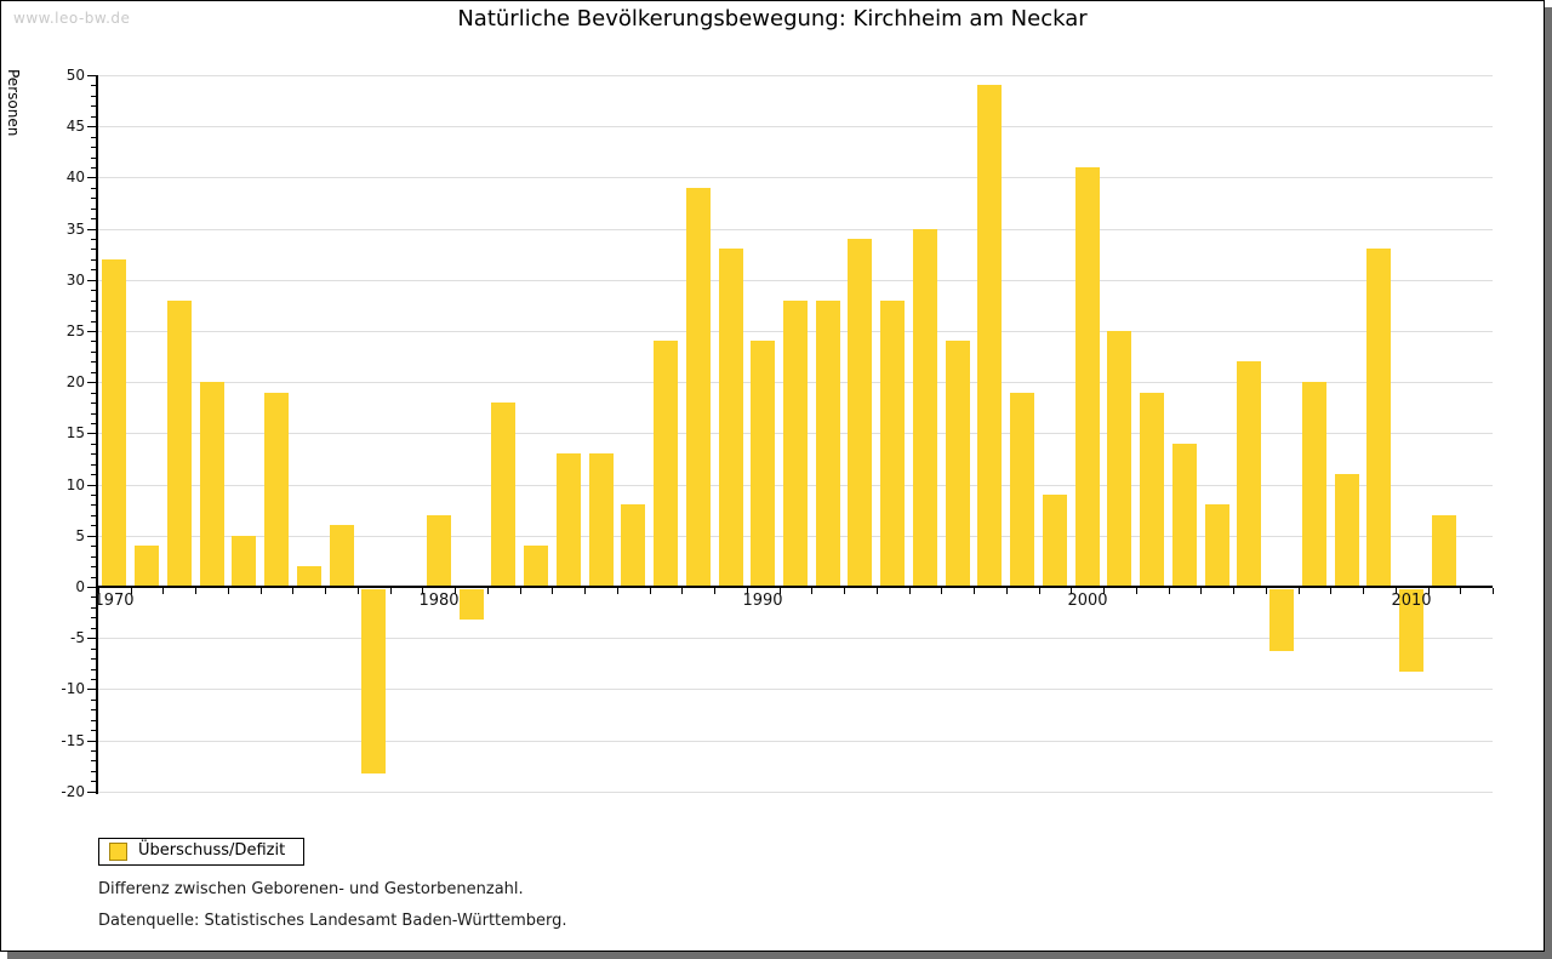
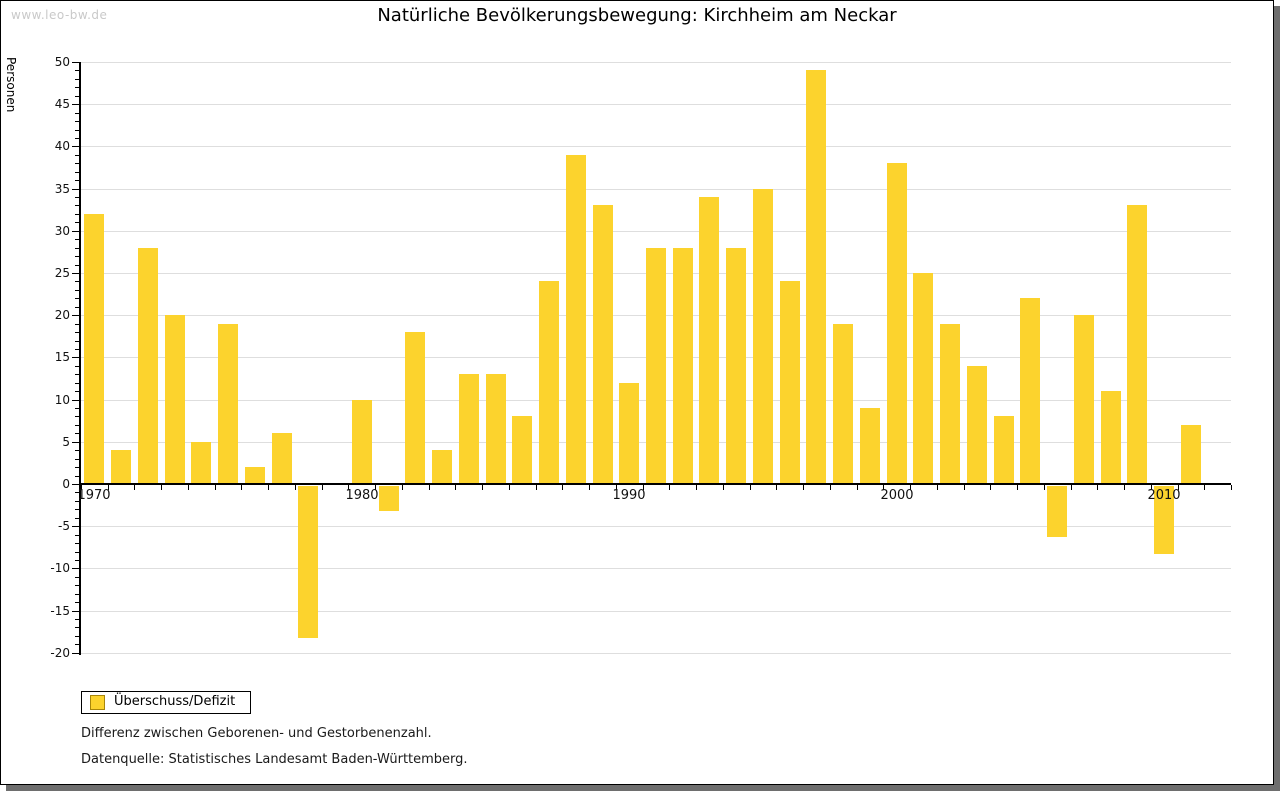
1980: 7 -> 10
1990: 24 -> 12
2000: 41 -> 38
